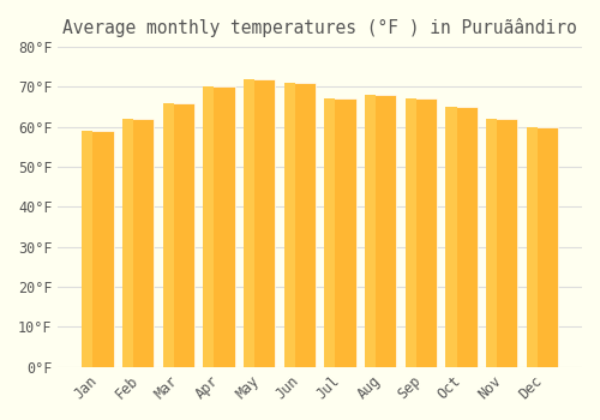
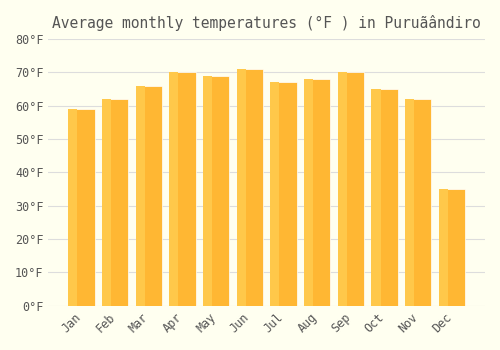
May: 72°F -> 69°F
Sep: 67°F -> 70°F
Dec: 60°F -> 35°F
